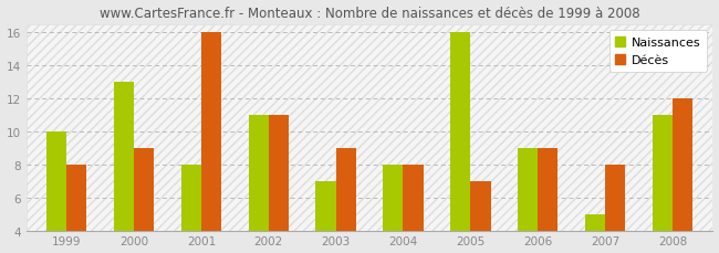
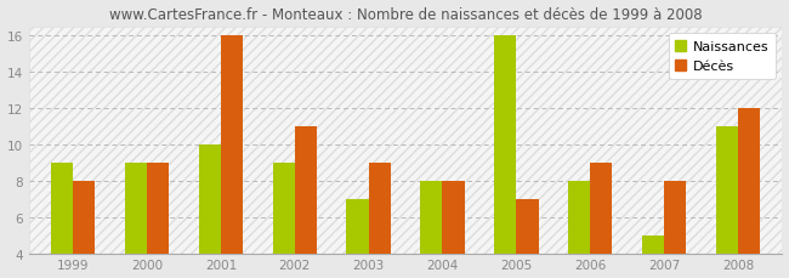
Naissances/1999: 10 -> 9
Naissances/2000: 13 -> 9
Naissances/2001: 8 -> 10
Naissances/2002: 11 -> 9
Naissances/2006: 9 -> 8
